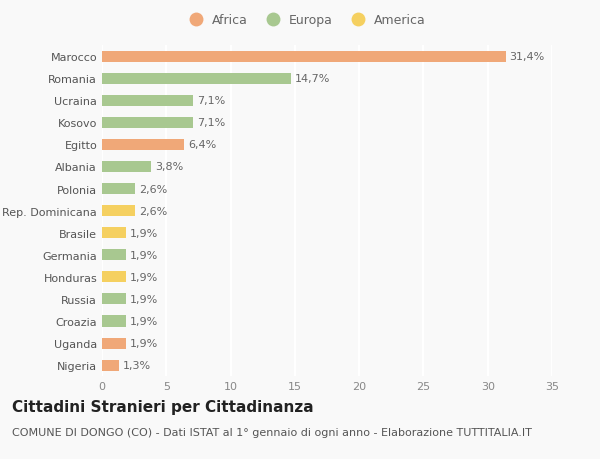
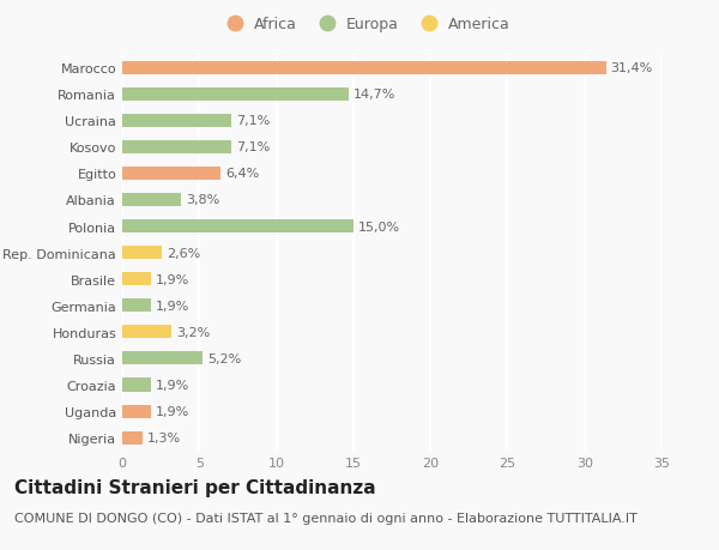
Polonia: 2,6% -> 15,0%
Honduras: 1,9% -> 3,2%
Russia: 1,9% -> 5,2%
